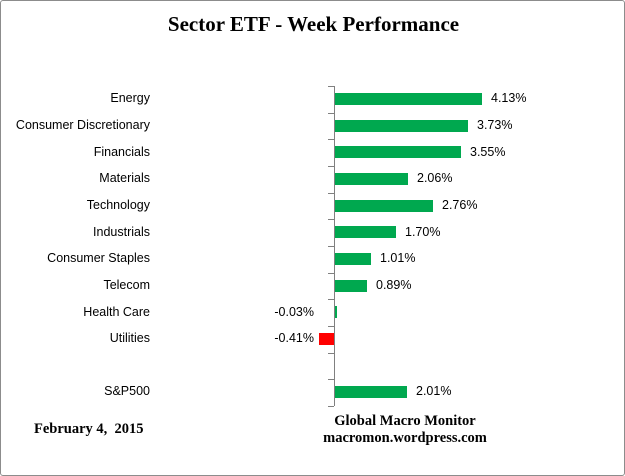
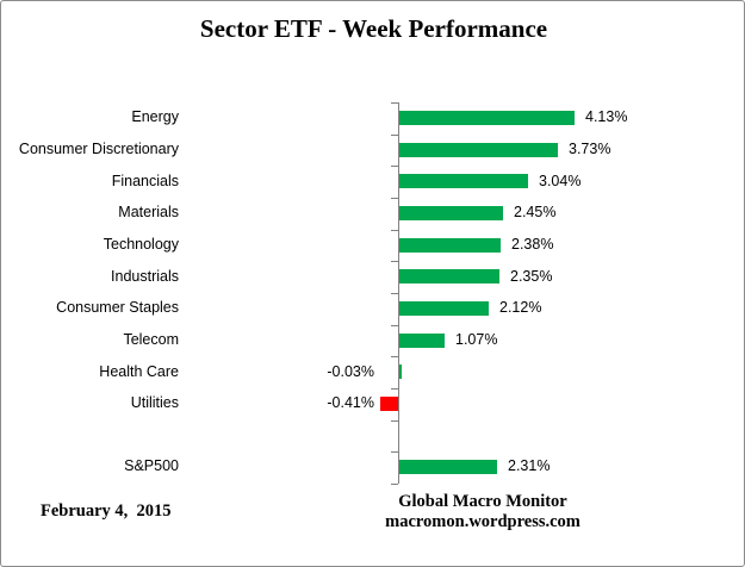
Financials: 3.55% -> 3.04%
Materials: 2.06% -> 2.45%
Technology: 2.76% -> 2.38%
Industrials: 1.70% -> 2.35%
Consumer Staples: 1.01% -> 2.12%
Telecom: 0.89% -> 1.07%
S&P500: 2.01% -> 2.31%
